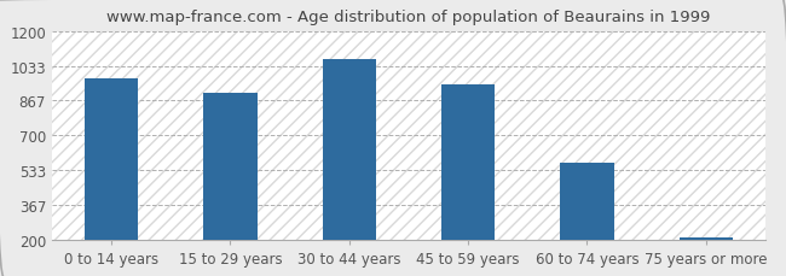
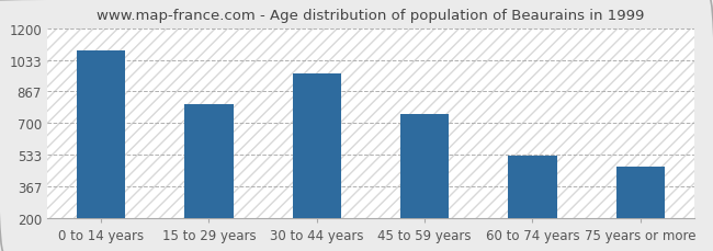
0 to 14 years: 980 -> 1080
15 to 29 years: 900 -> 800
30 to 44 years: 1060 -> 960
45 to 59 years: 940 -> 750
60 to 74 years: 570 -> 530
75 years or more: 210 -> 470
